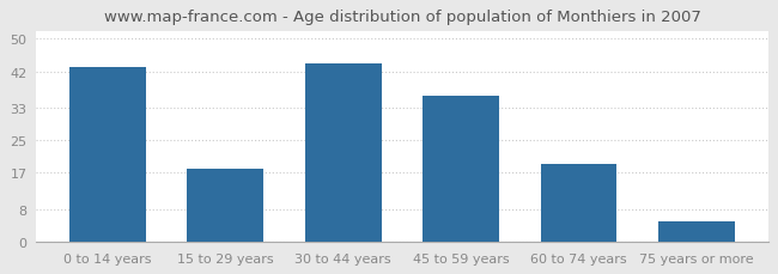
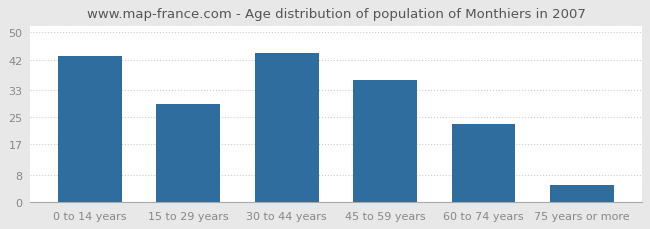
15 to 29 years: 18 -> 29
60 to 74 years: 19 -> 23
